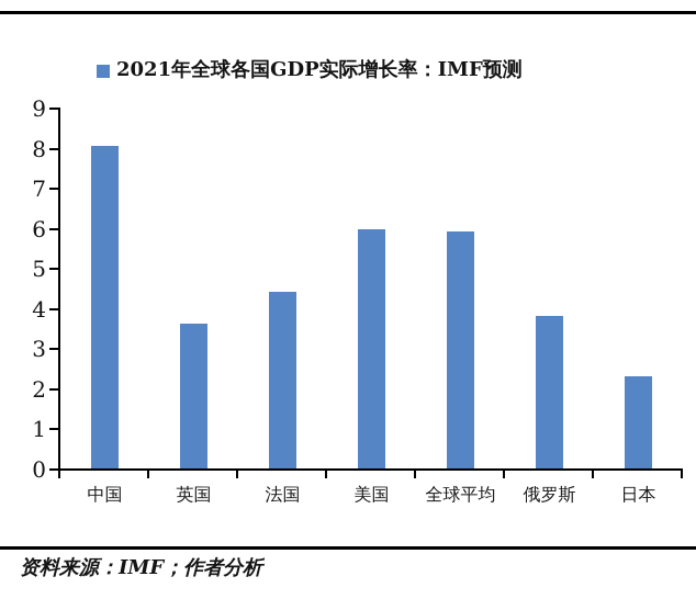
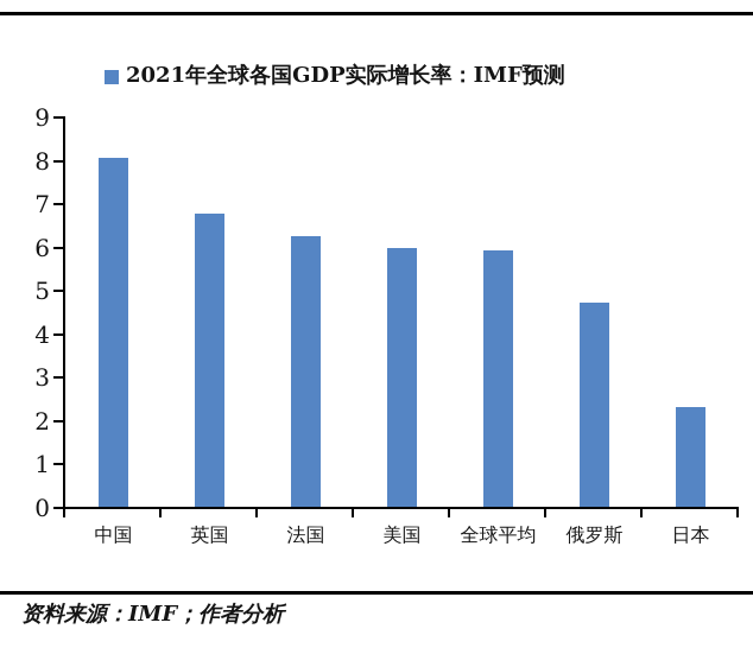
英国: 3.6 -> 6.8
法国: 4.4 -> 6.2
俄罗斯: 3.8 -> 4.7
